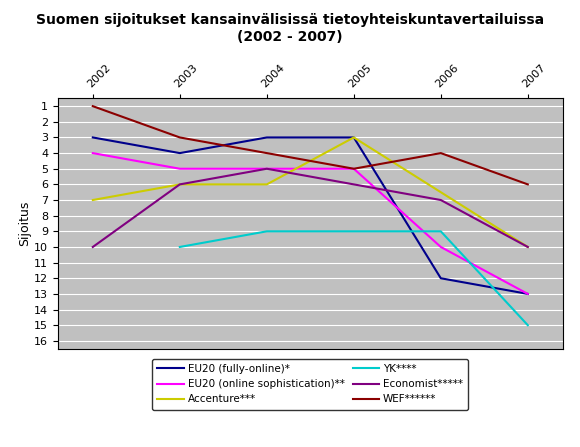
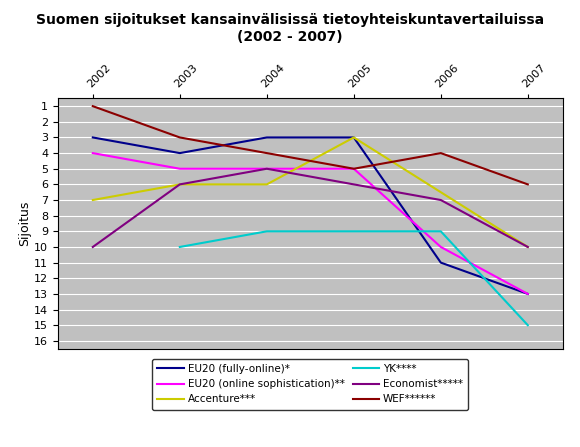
EU20 (fully-online)*/2006: 12 -> 11
